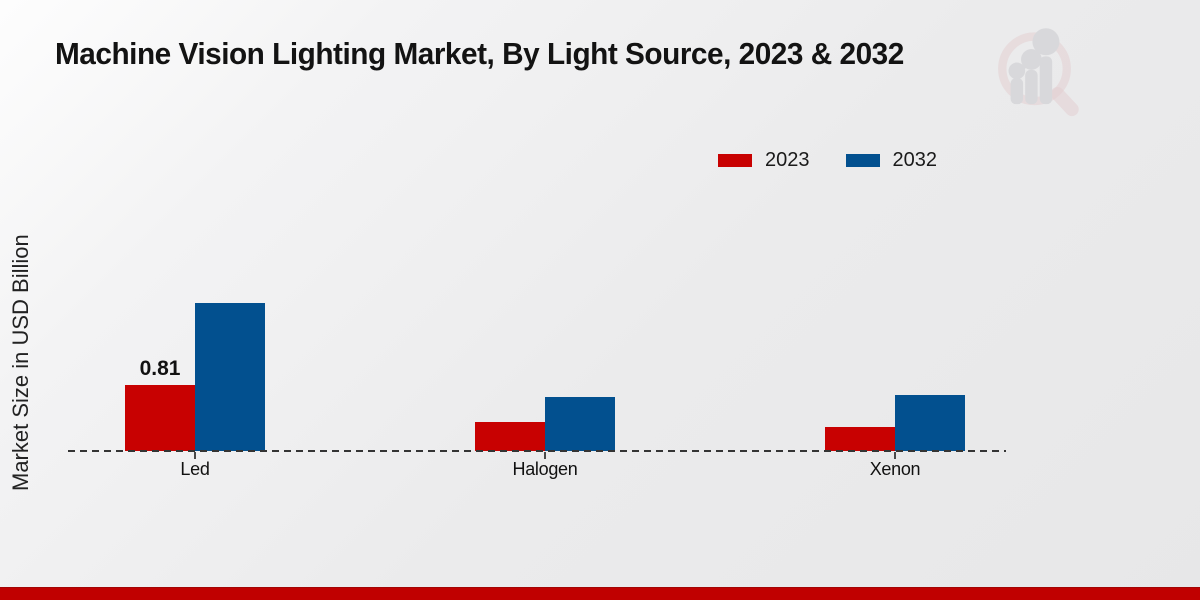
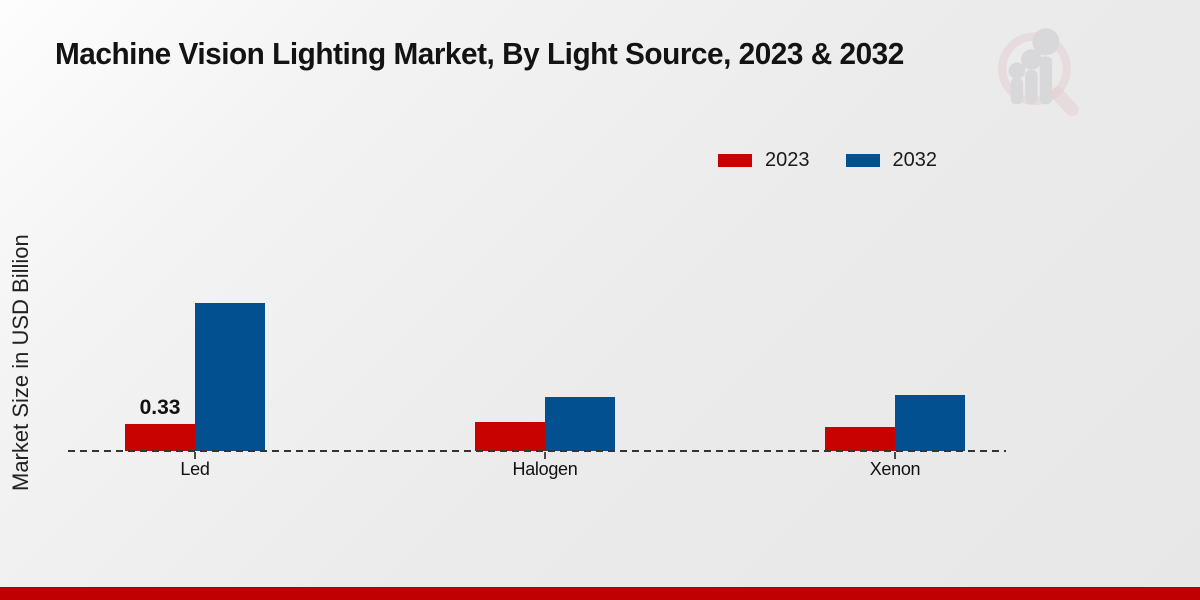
2023/Led: 0.81 -> 0.33
